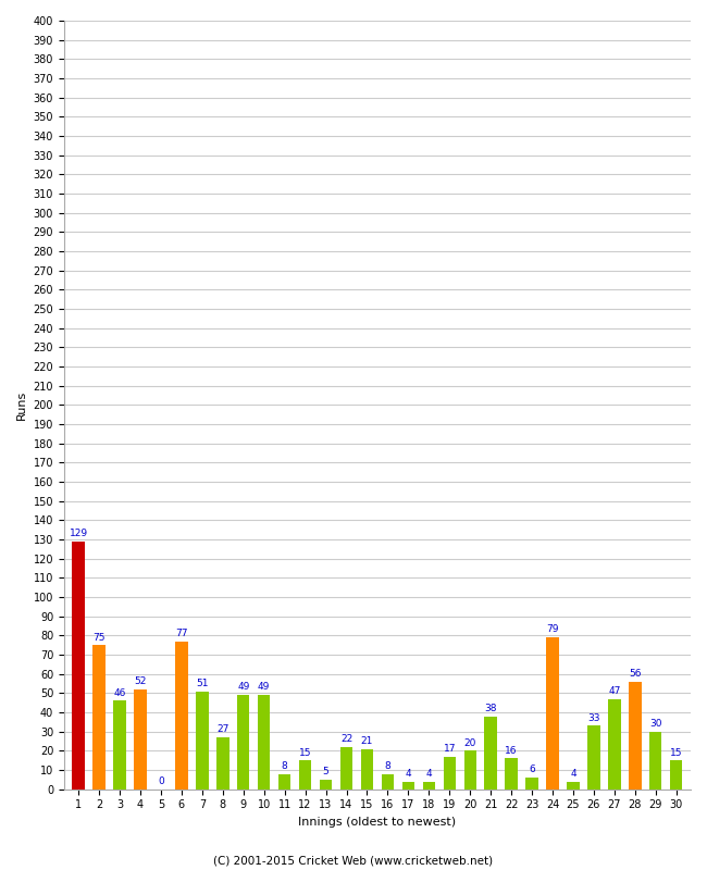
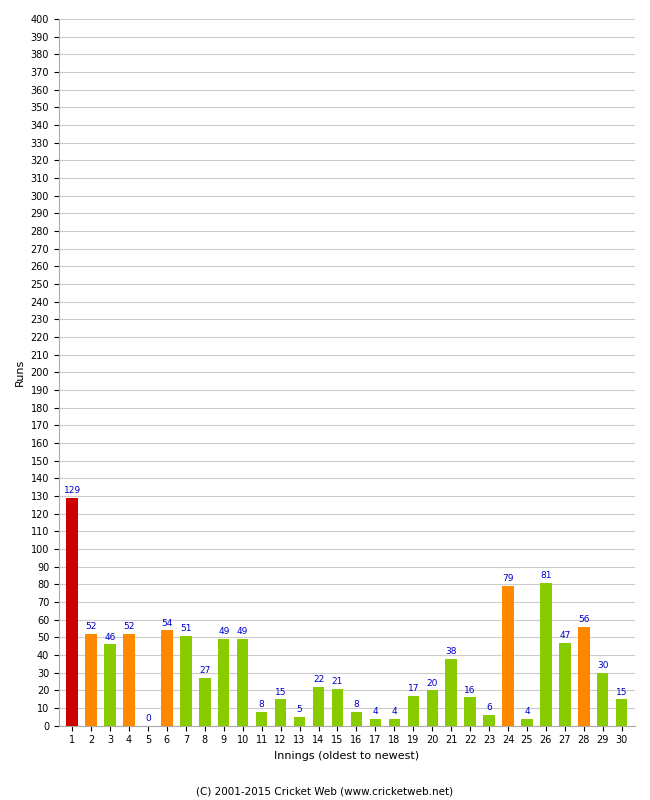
2: 75 -> 52
6: 77 -> 54
26: 33 -> 81
